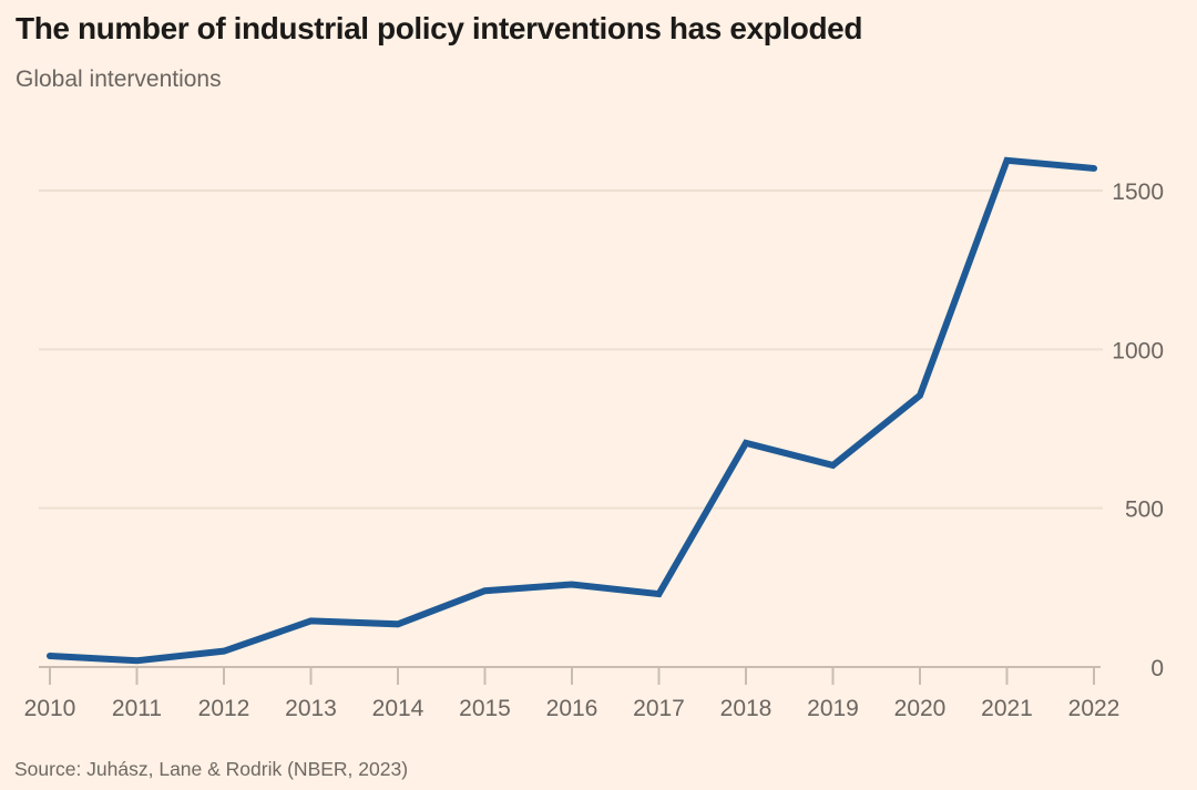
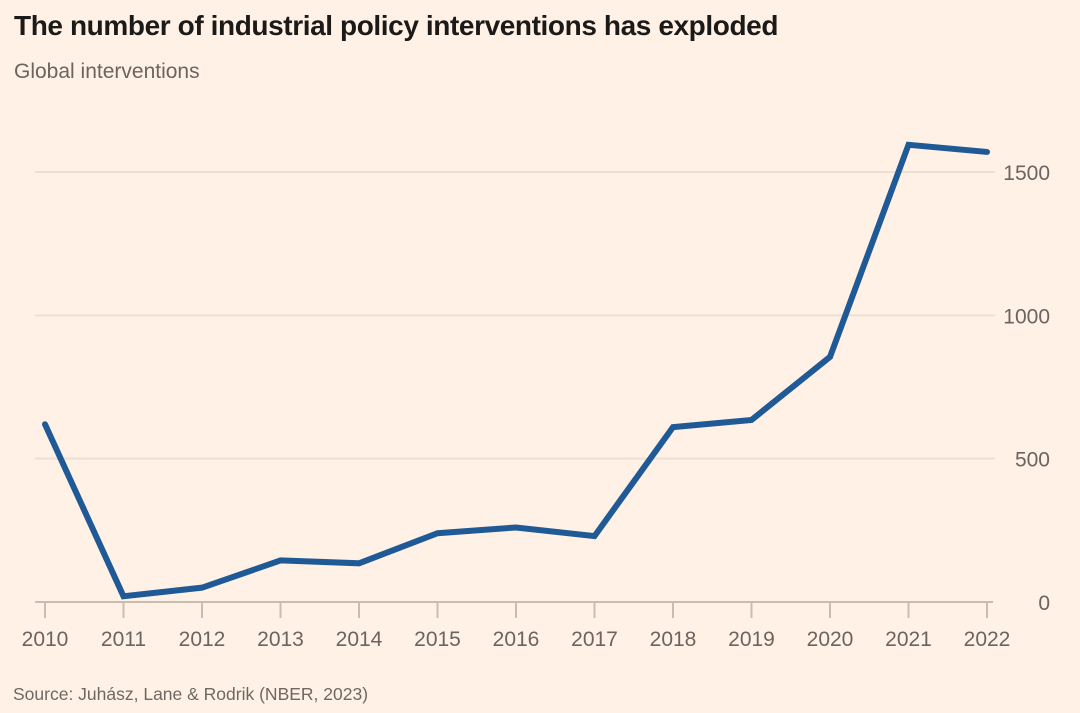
2010: 40 -> 620
2018: 700 -> 610
